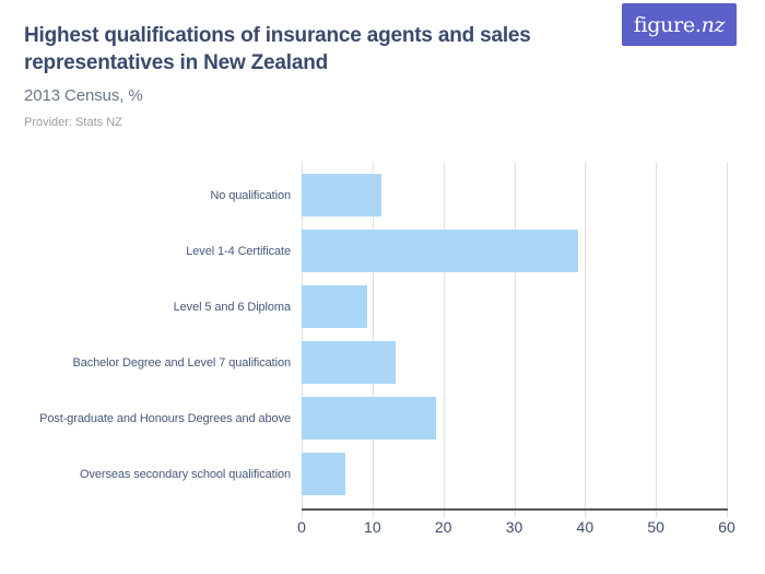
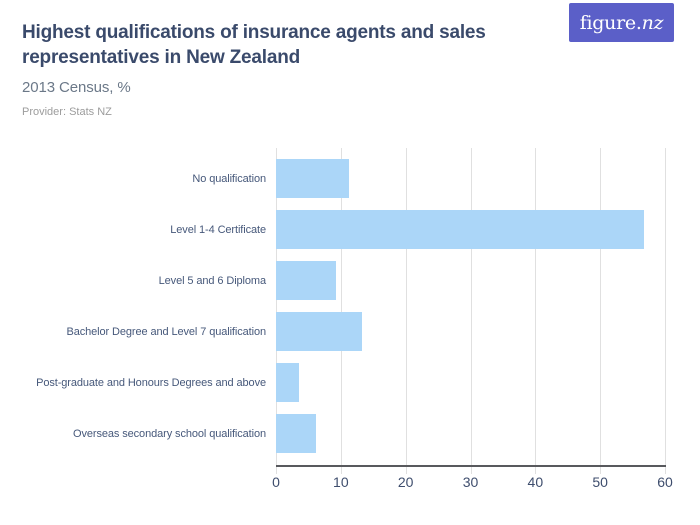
Level 1-4 Certificate: 39 -> 57
Post-graduate and Honours Degrees and above: 19 -> 4
